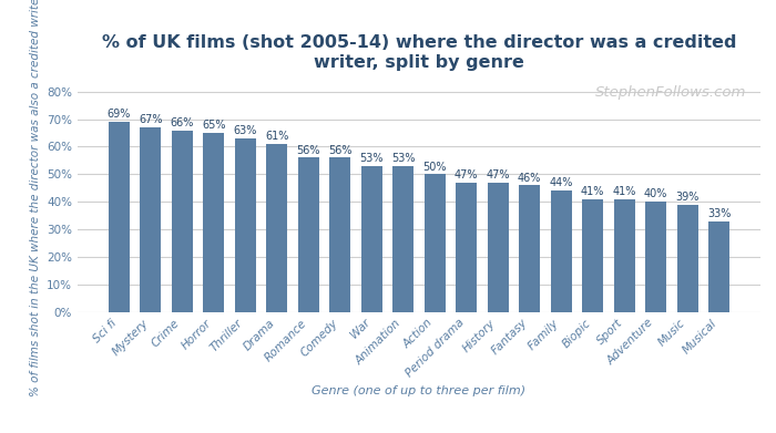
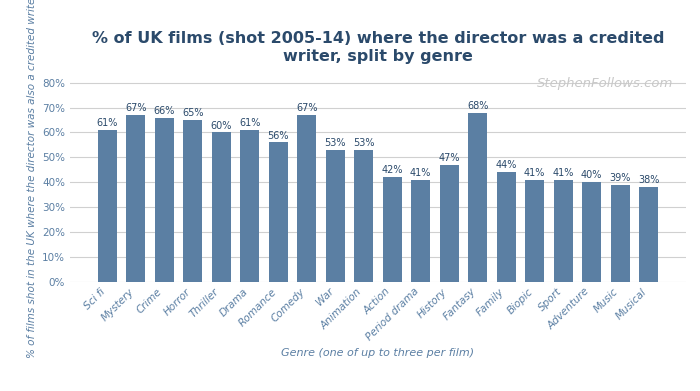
Sci fi: 69% -> 61%
Thriller: 63% -> 60%
Comedy: 56% -> 67%
Action: 50% -> 42%
Period drama: 47% -> 41%
Fantasy: 46% -> 68%
Musical: 33% -> 38%
